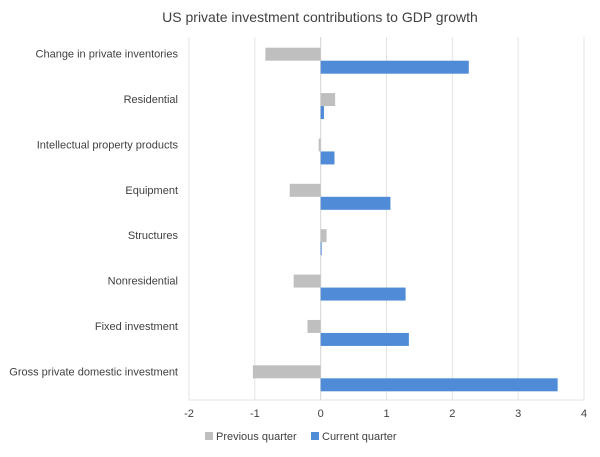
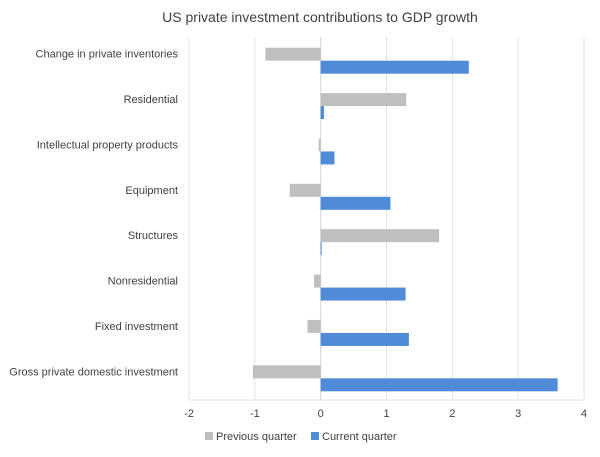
Previous quarter/Residential: 0.2 -> 1.3
Previous quarter/Structures: 0.1 -> 1.8
Previous quarter/Nonresidential: -0.4 -> -0.1
